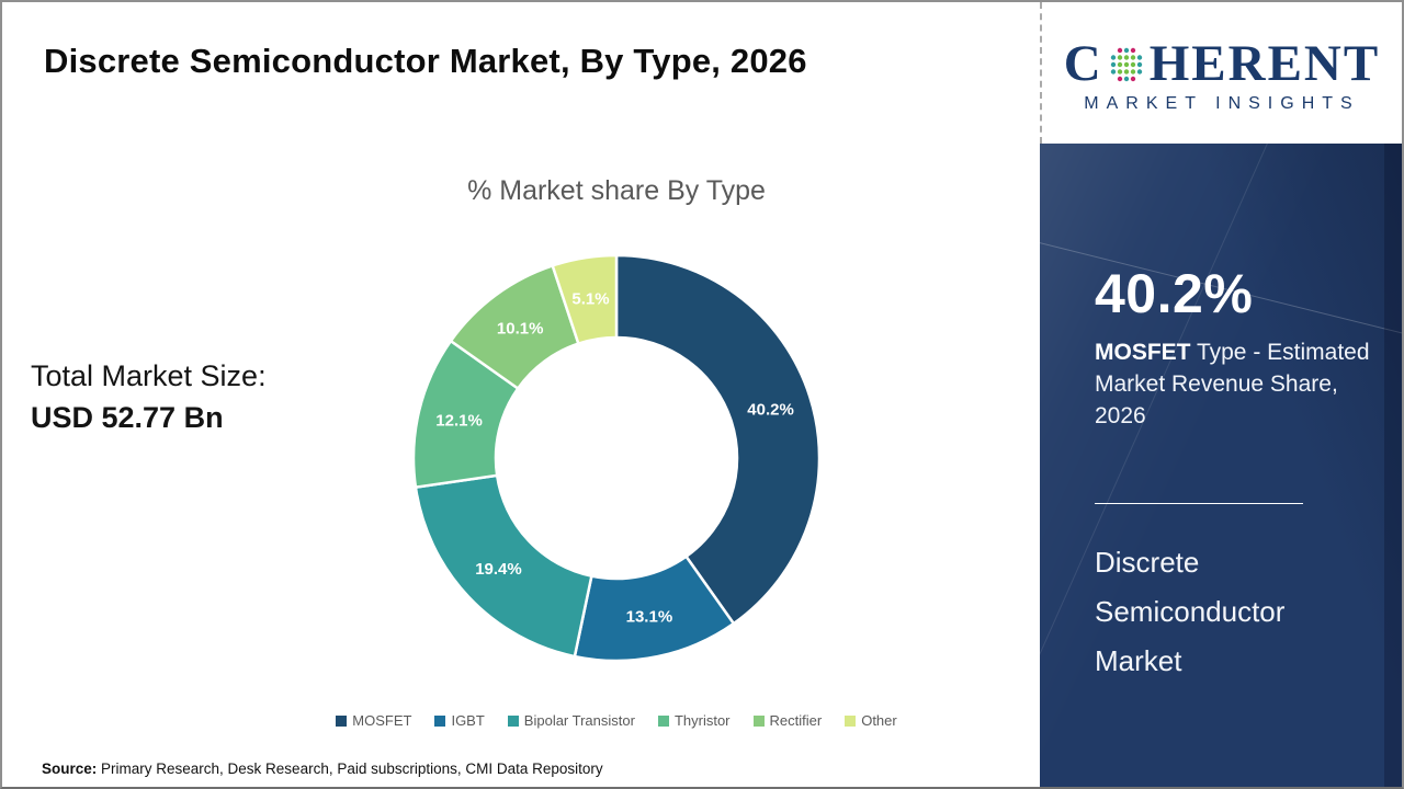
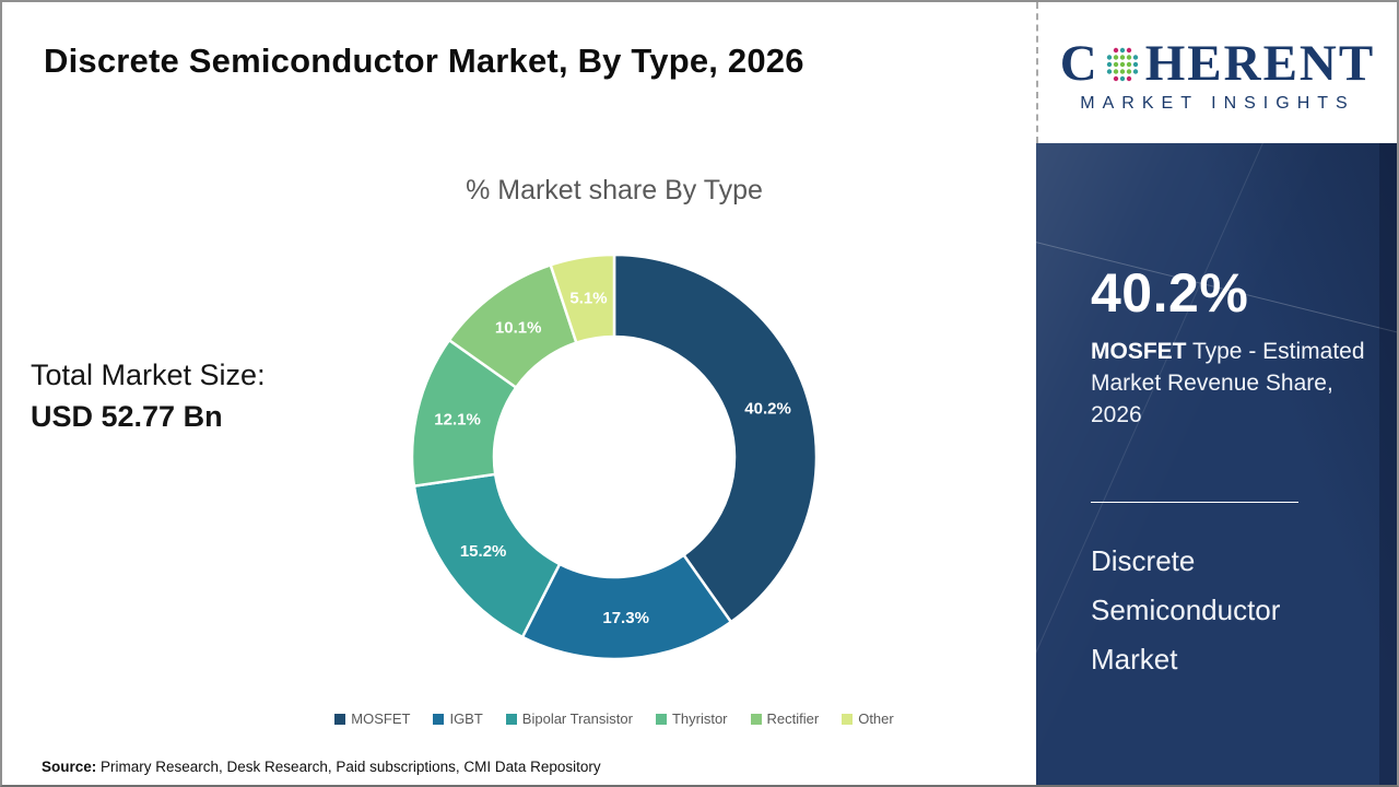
IGBT: 13.1% -> 17.3%
Bipolar Transistor: 19.4% -> 15.2%
